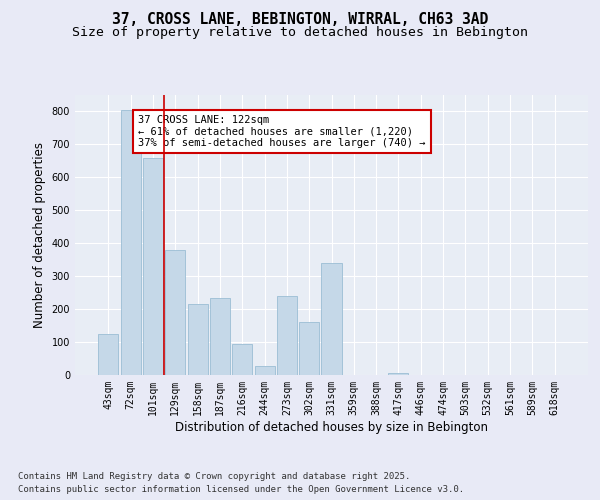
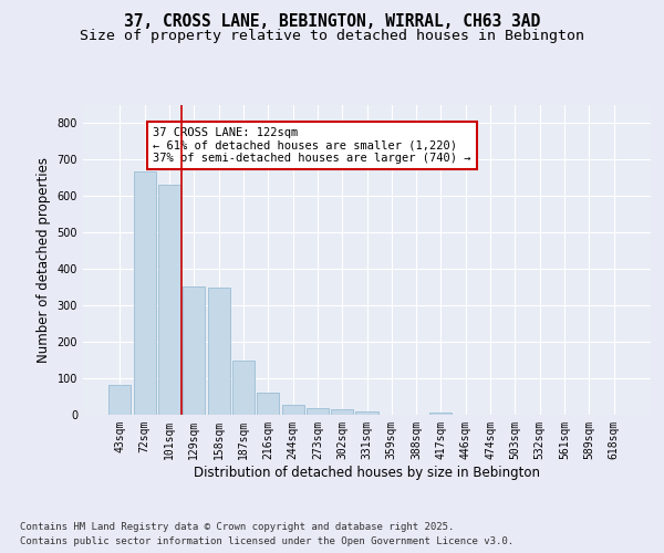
43sqm: 125 -> 83
72sqm: 805 -> 668
101sqm: 660 -> 632
129sqm: 380 -> 352
158sqm: 215 -> 350
187sqm: 235 -> 148
216sqm: 95 -> 60
273sqm: 240 -> 19
302sqm: 160 -> 14
331sqm: 340 -> 9
